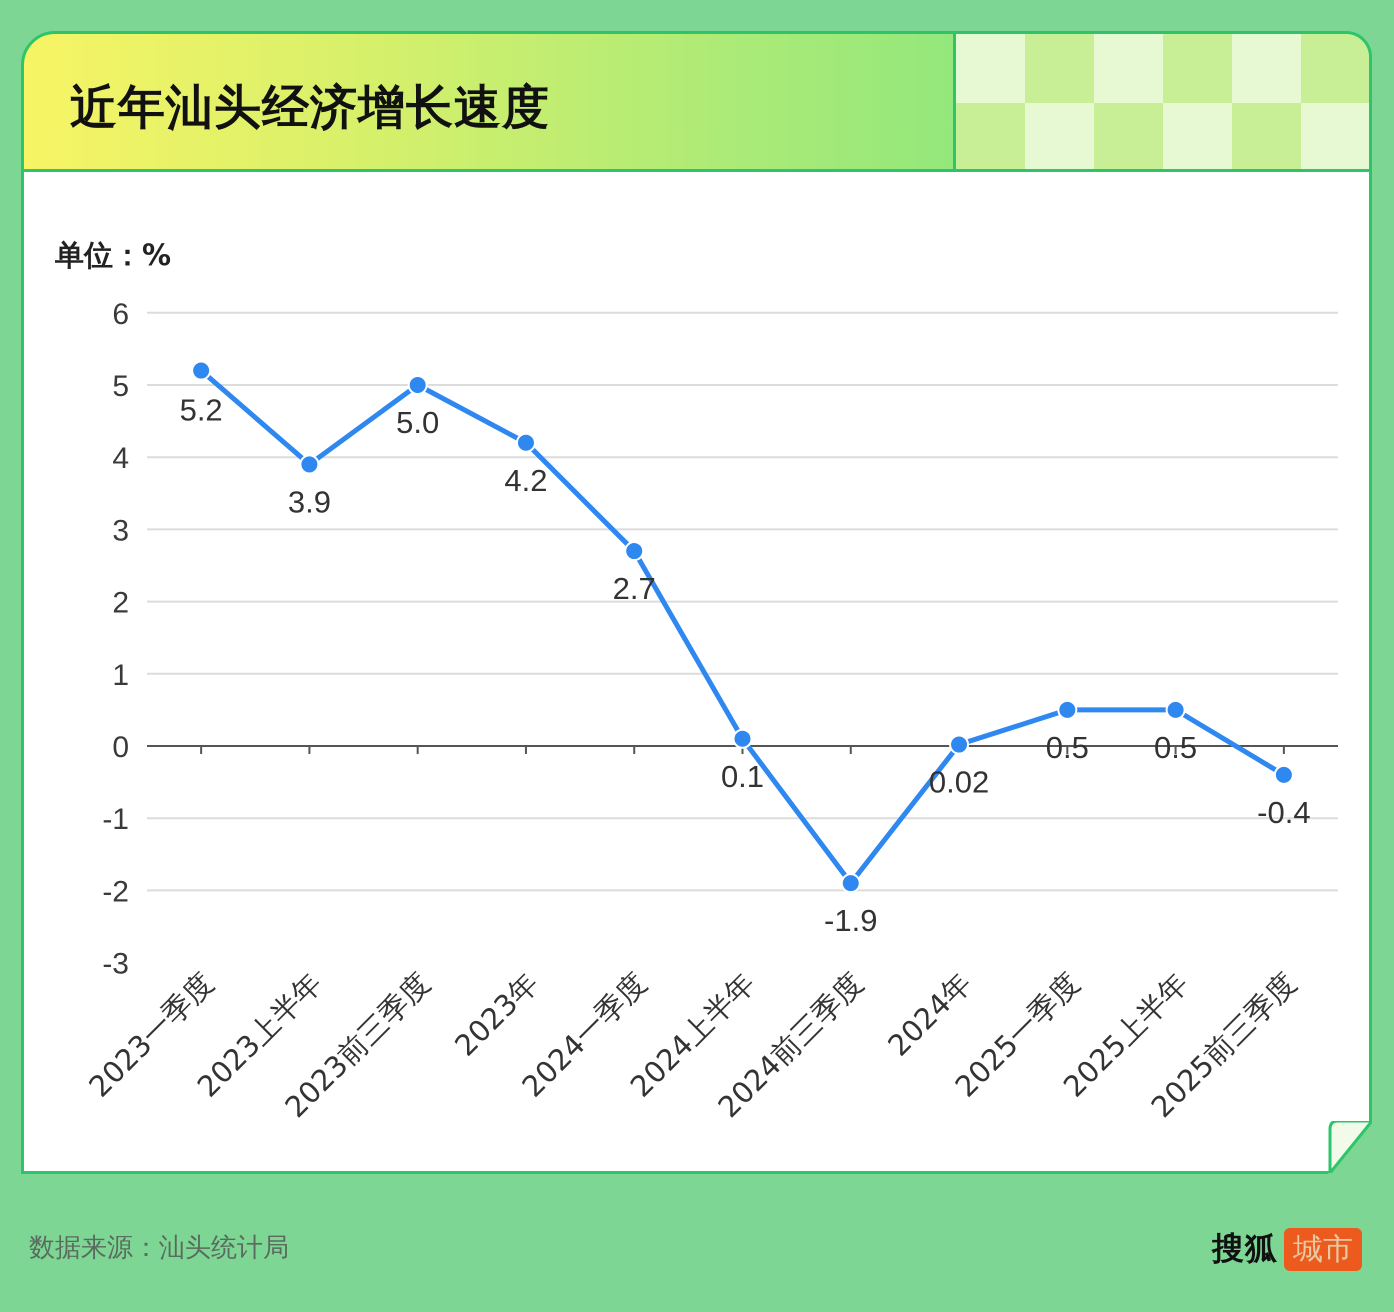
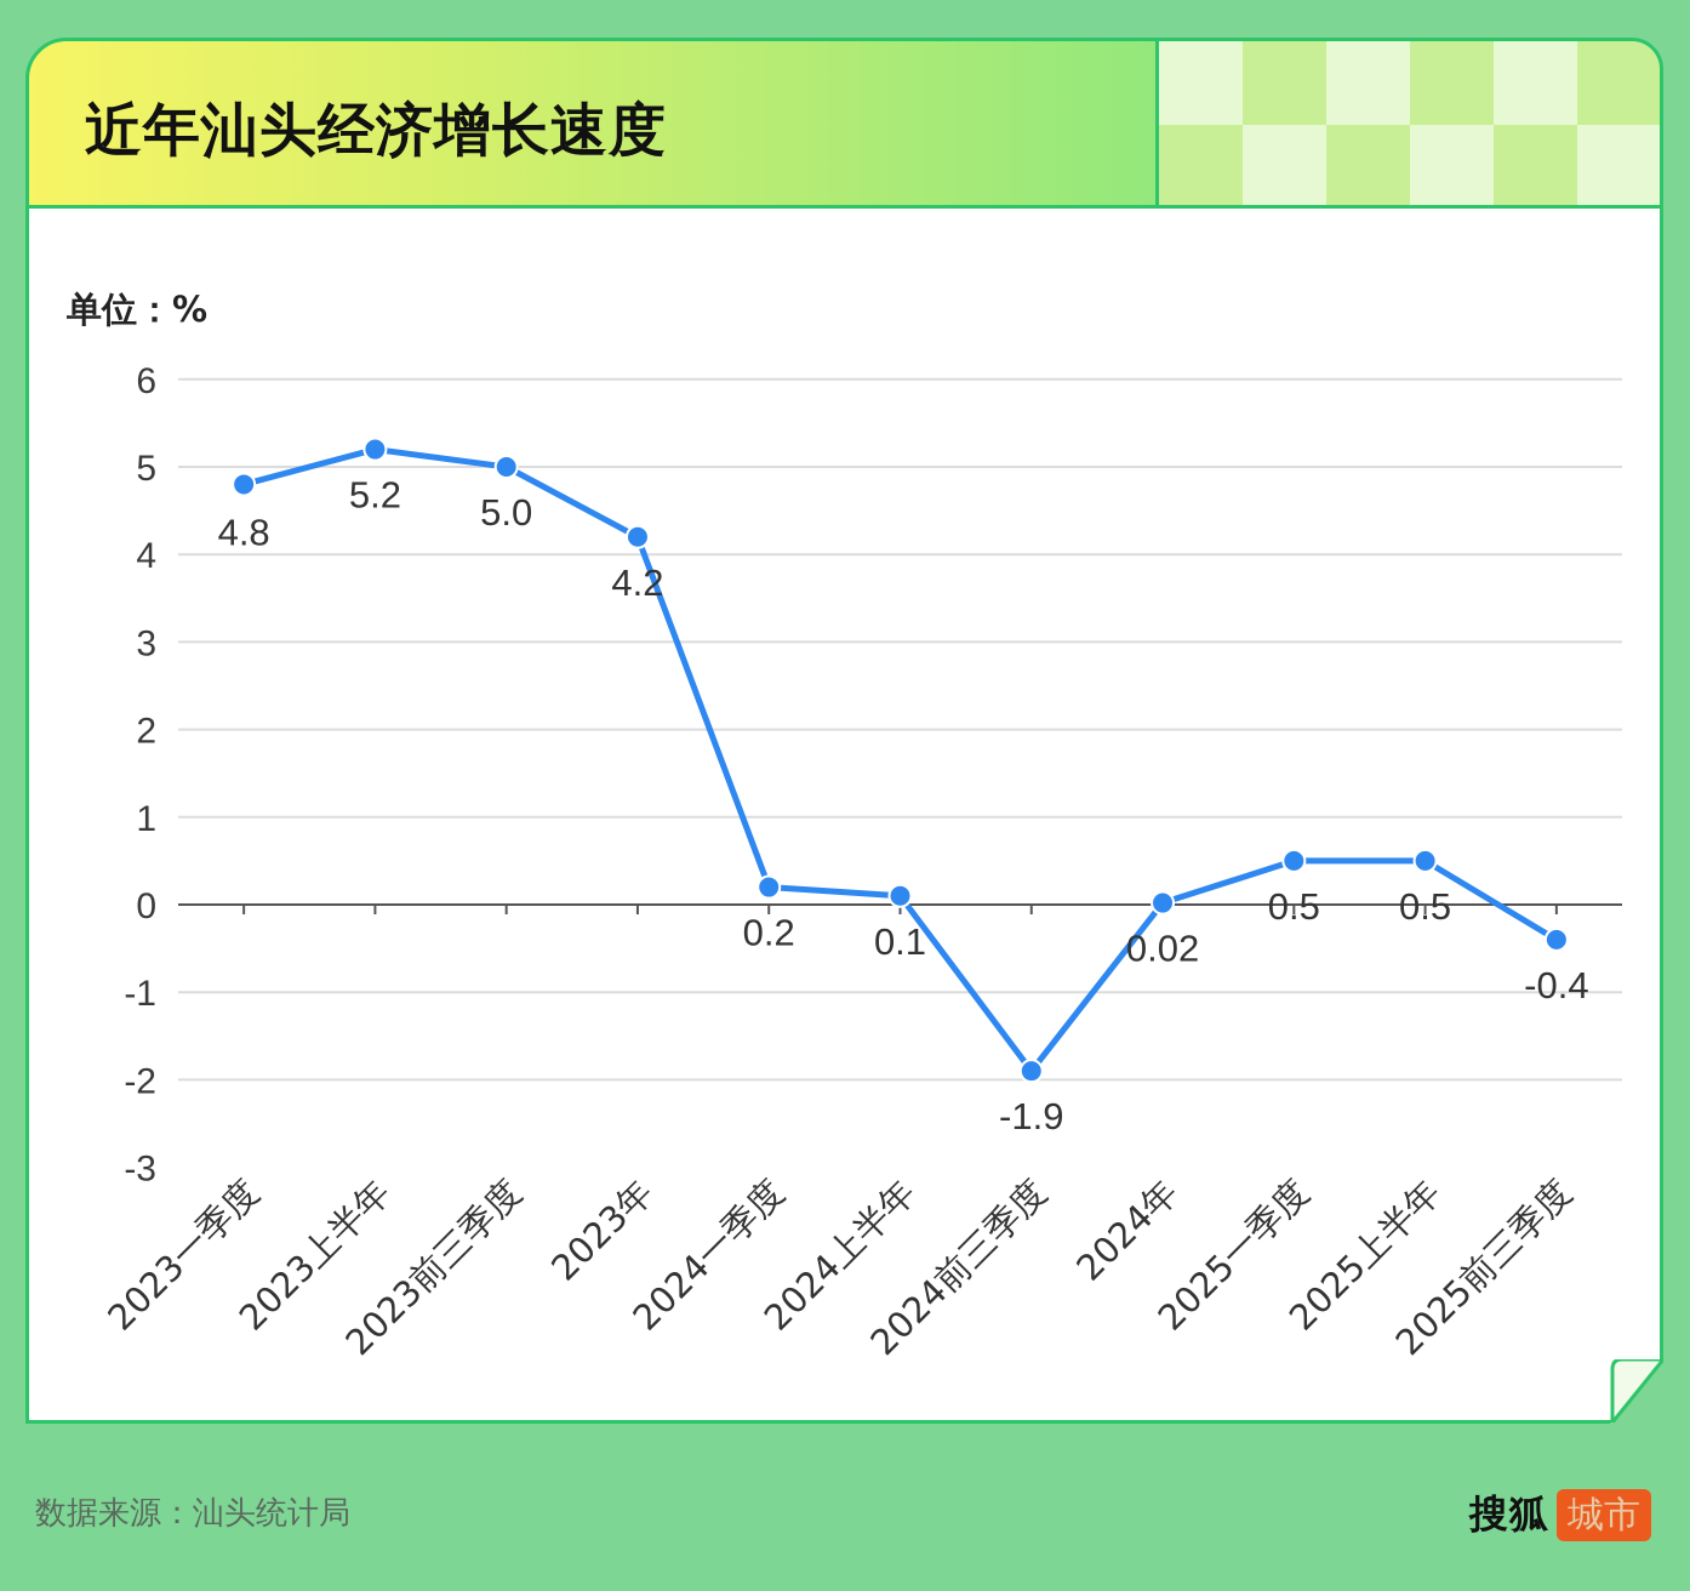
2023一季度: 5.2 -> 4.8
2023上半年: 3.9 -> 5.2
2024一季度: 2.7 -> 0.2
